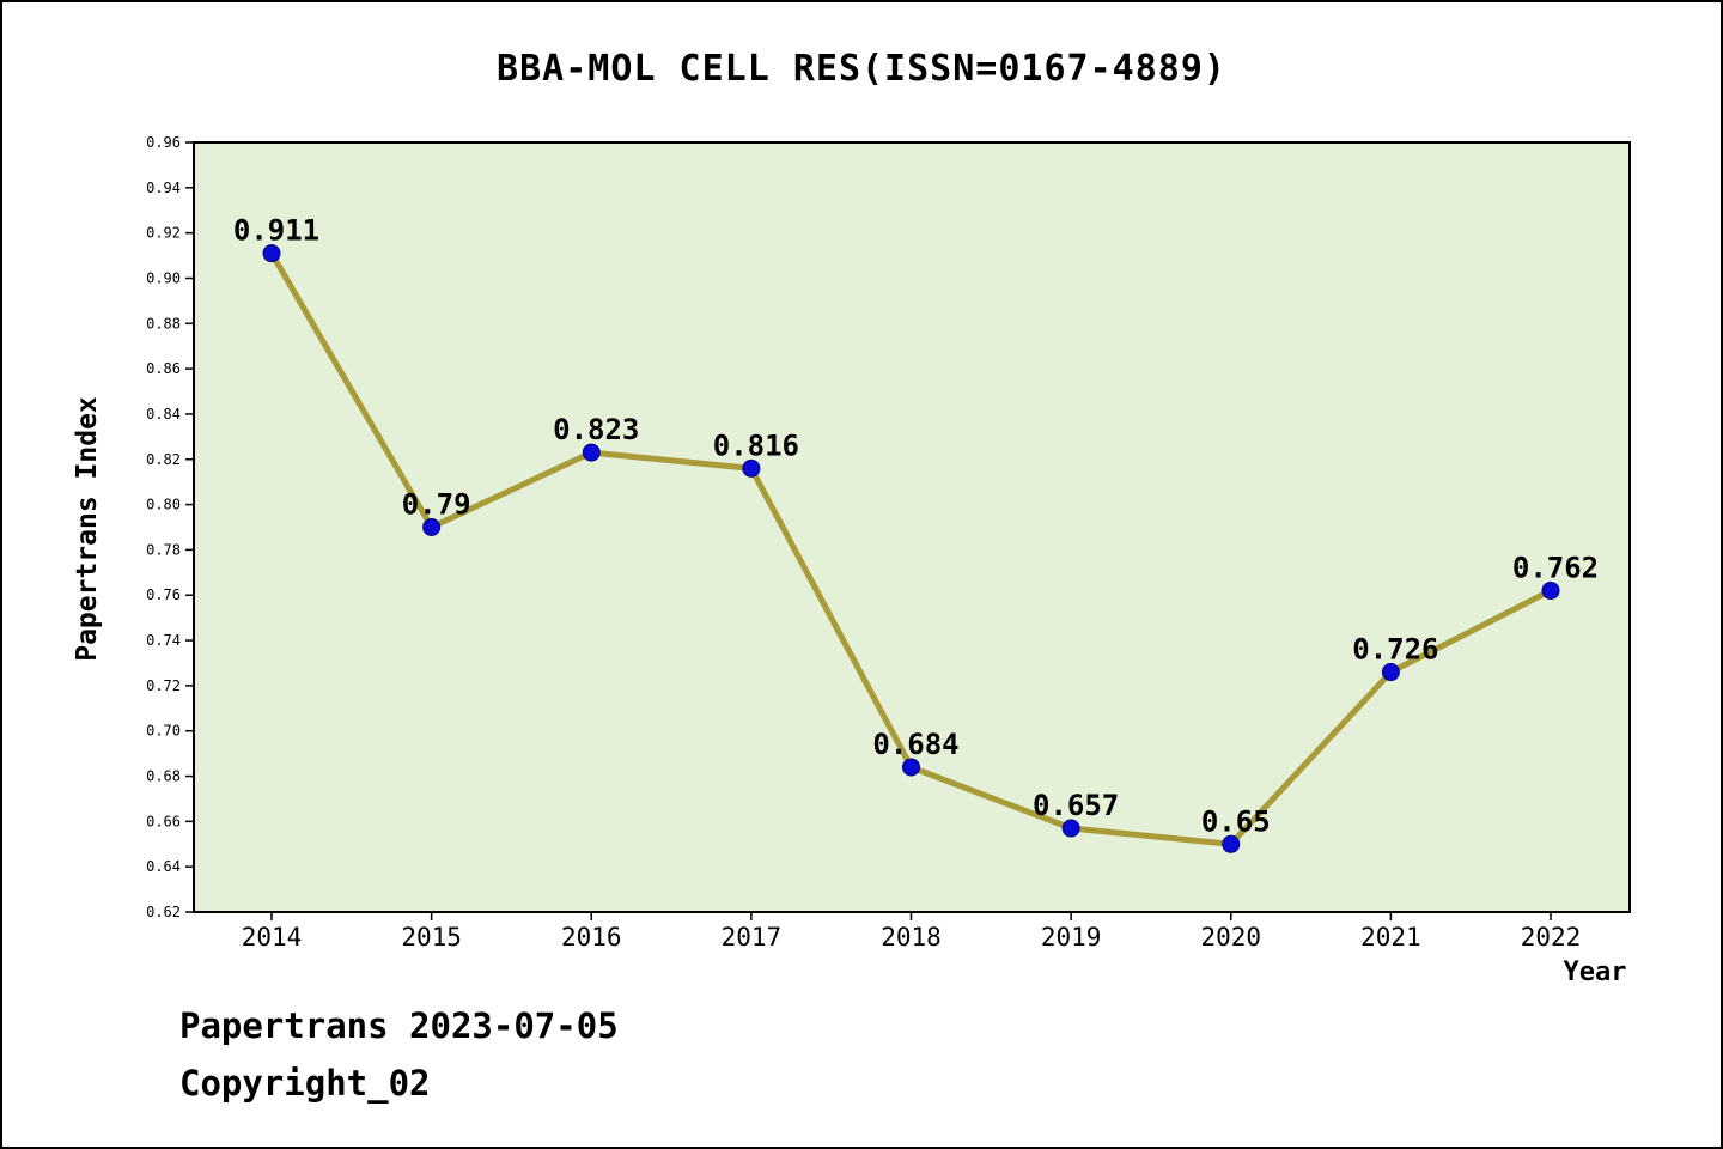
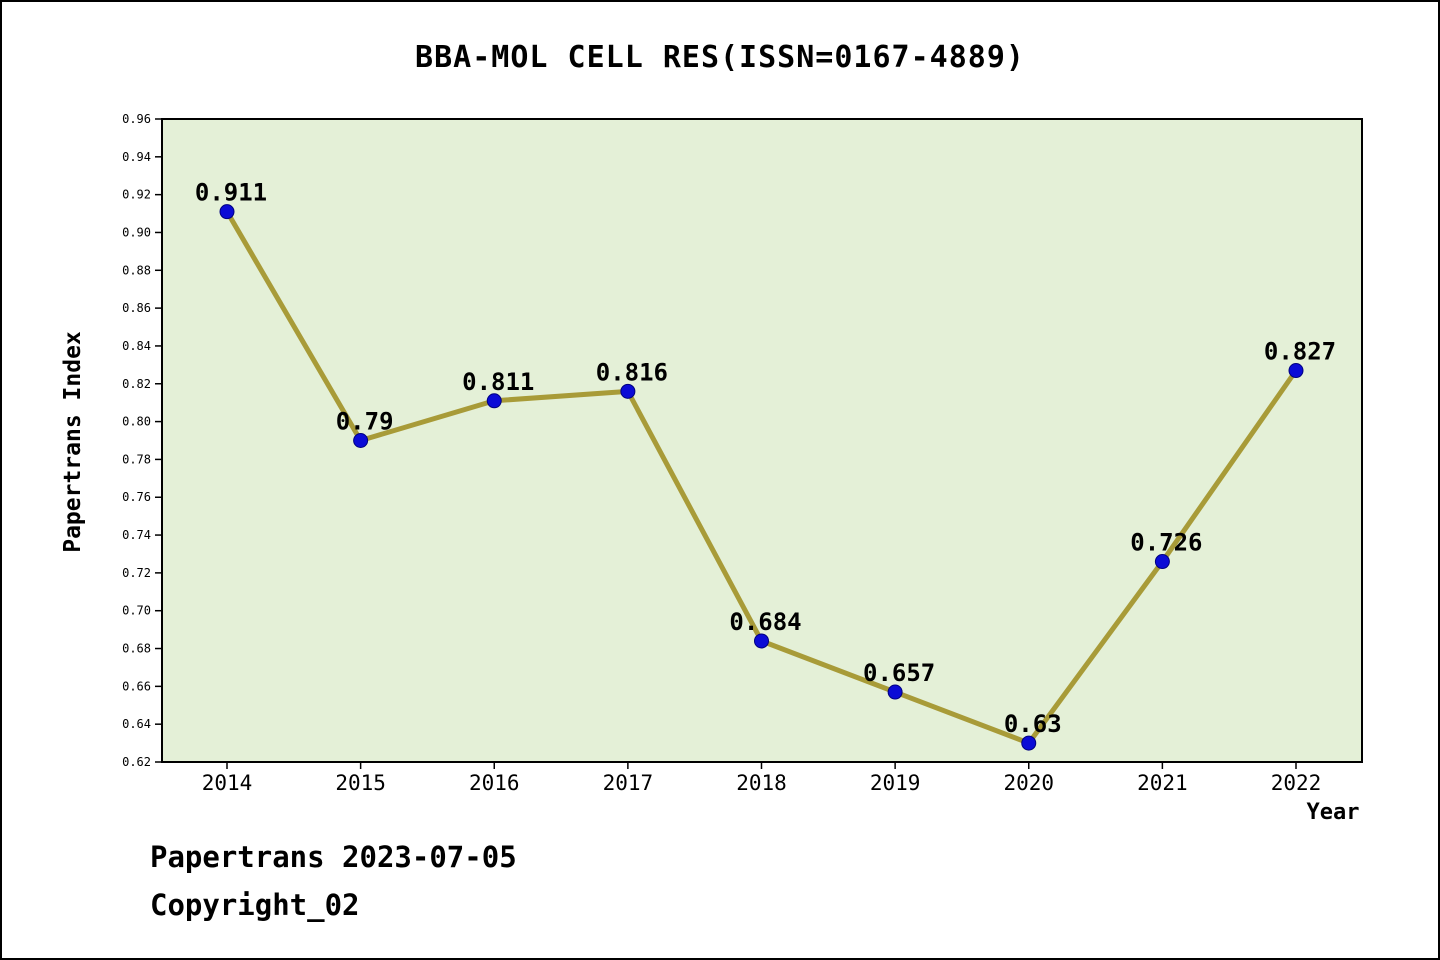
2016: 0.823 -> 0.811
2020: 0.65 -> 0.63
2022: 0.762 -> 0.827
